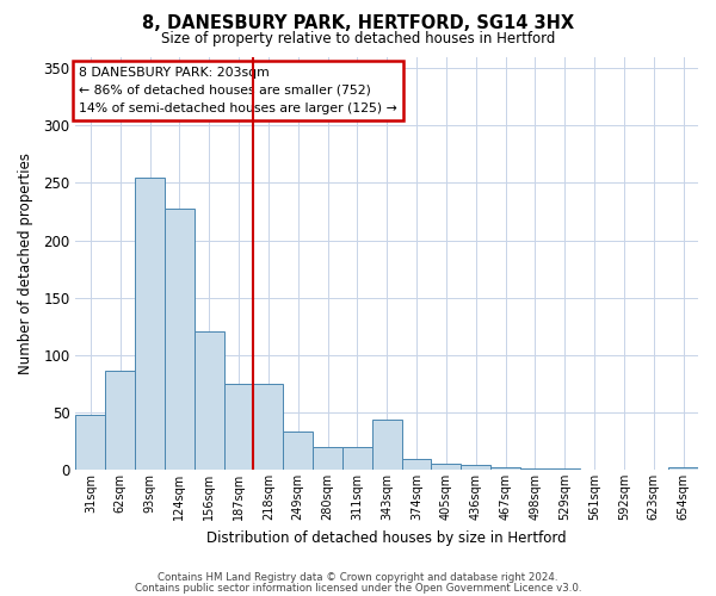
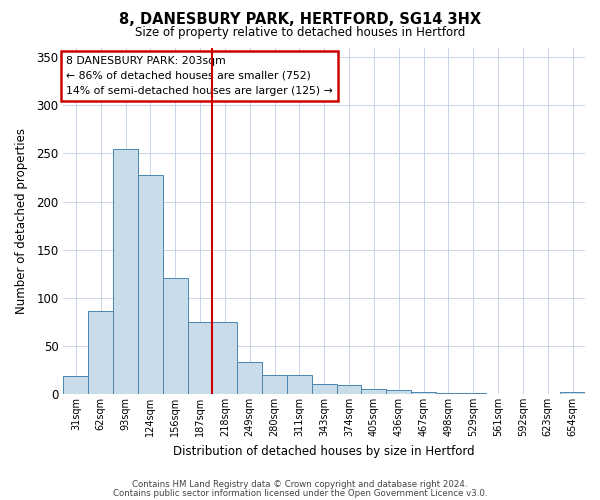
31sqm: 48 -> 19
343sqm: 44 -> 10
